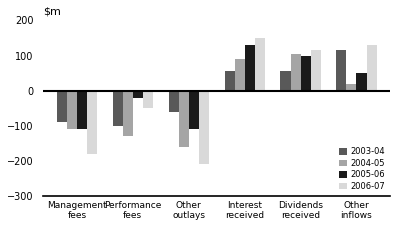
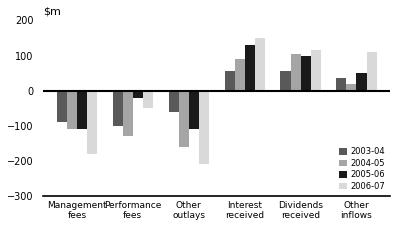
2003-04/Other inflows: 115 -> 35
2006-07/Other inflows: 130 -> 110
